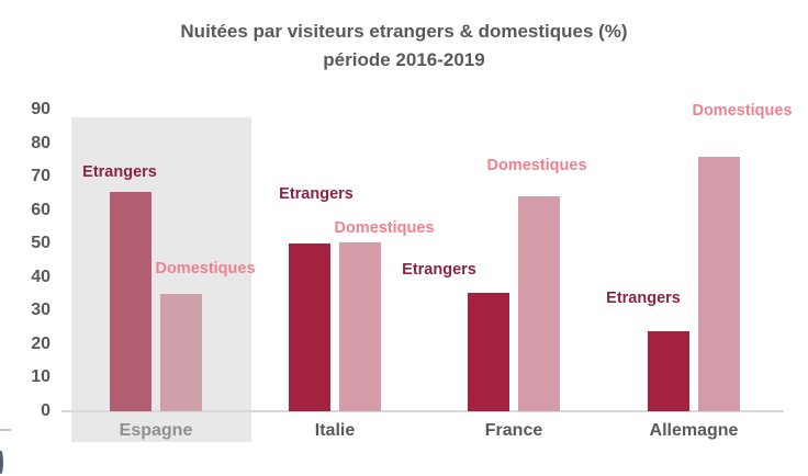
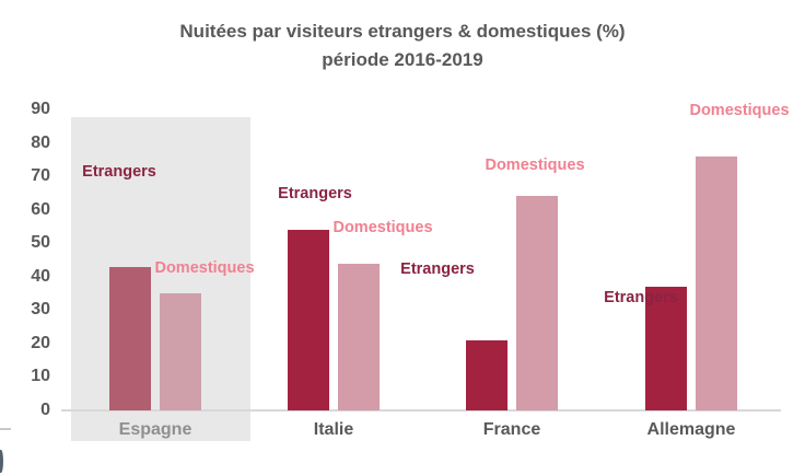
Etrangers/Espagne: 66 -> 43
Etrangers/Italie: 50 -> 54
Domestiques/Italie: 50 -> 44
Etrangers/France: 36 -> 21
Etrangers/Allemagne: 24 -> 37
